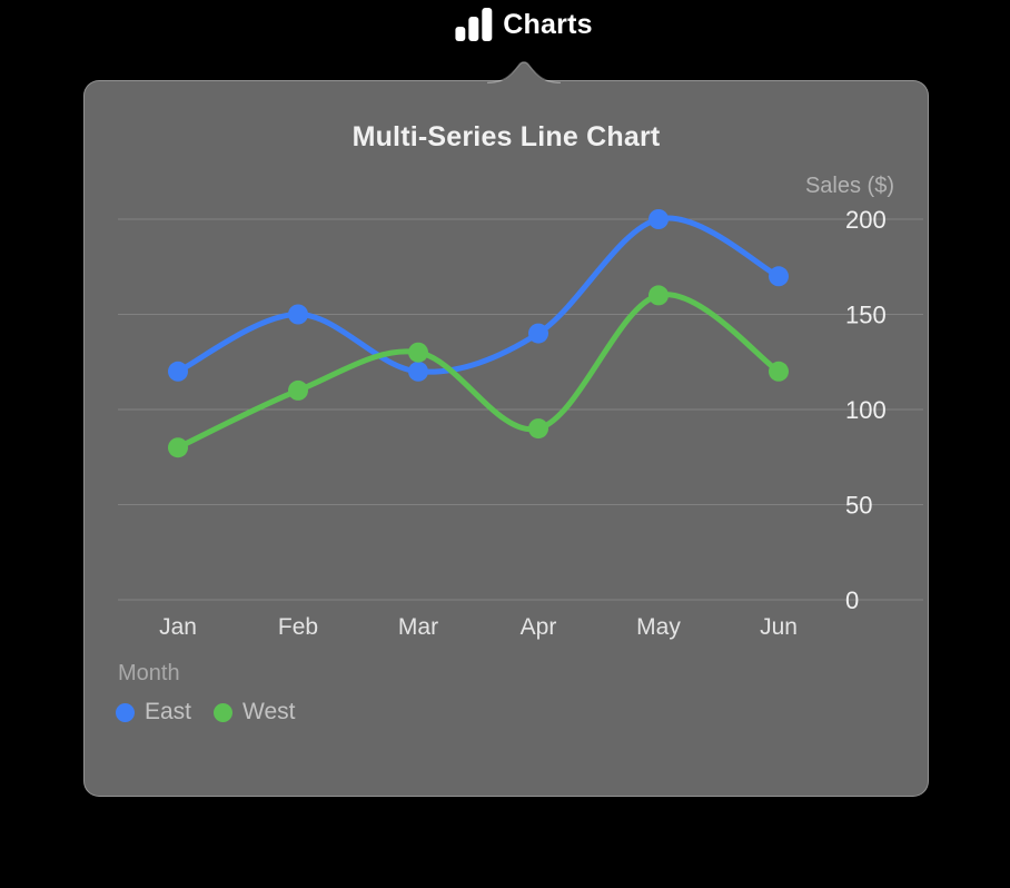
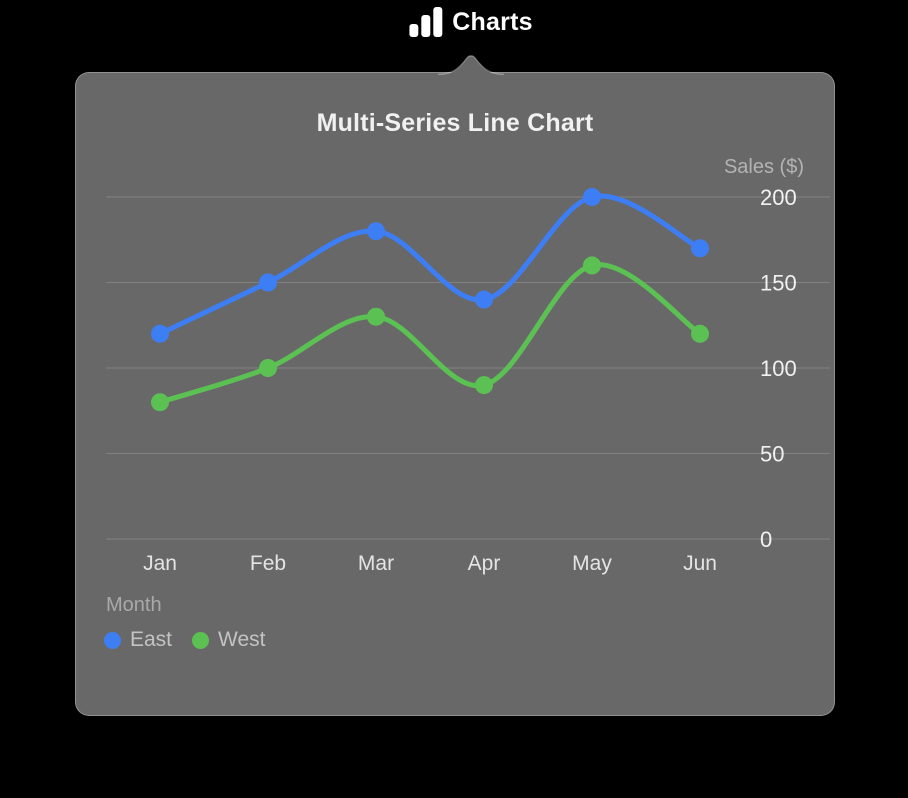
West/Feb: 110 -> 100
East/Mar: 120 -> 180
